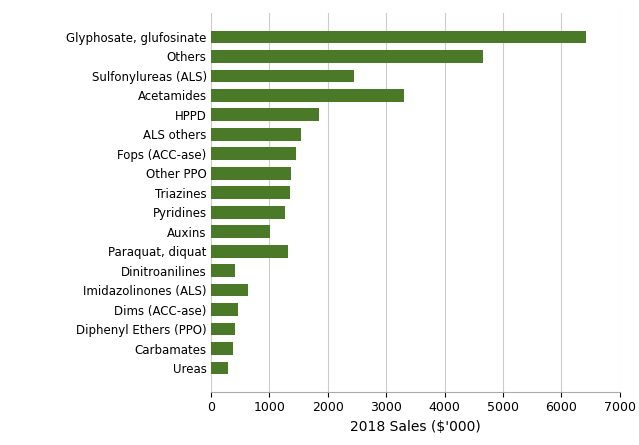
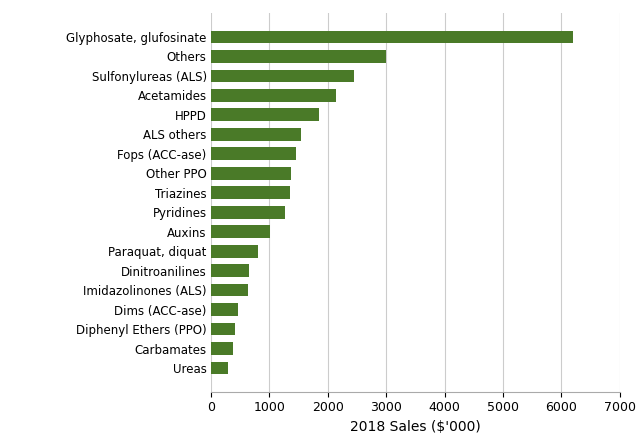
Glyphosate, glufosinate: 6420 -> 6200
Others: 4660 -> 3000
Acetamides: 3300 -> 2150
Paraquat, diquat: 1320 -> 800
Dinitroanilines: 420 -> 660
